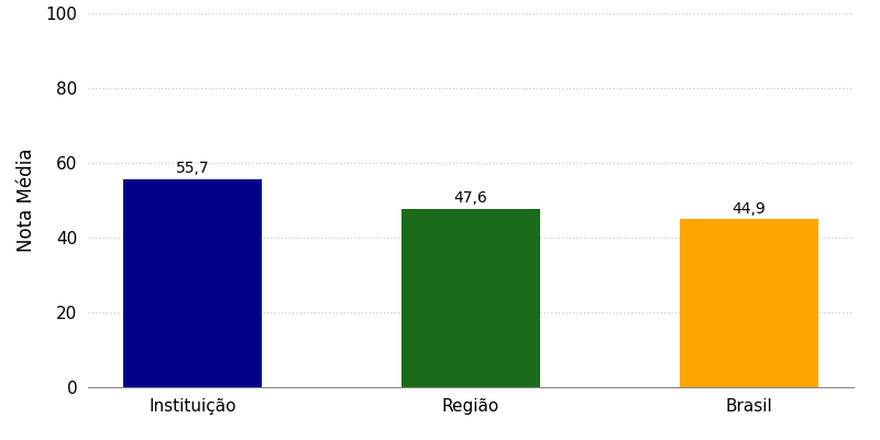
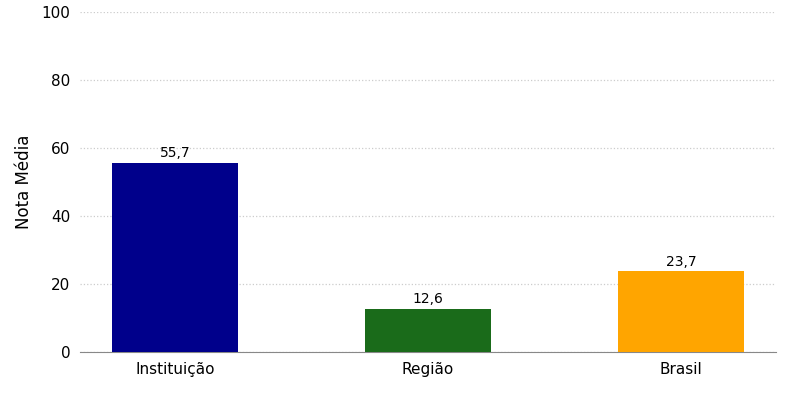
Região: 47,6 -> 12,6
Brasil: 44,9 -> 23,7
